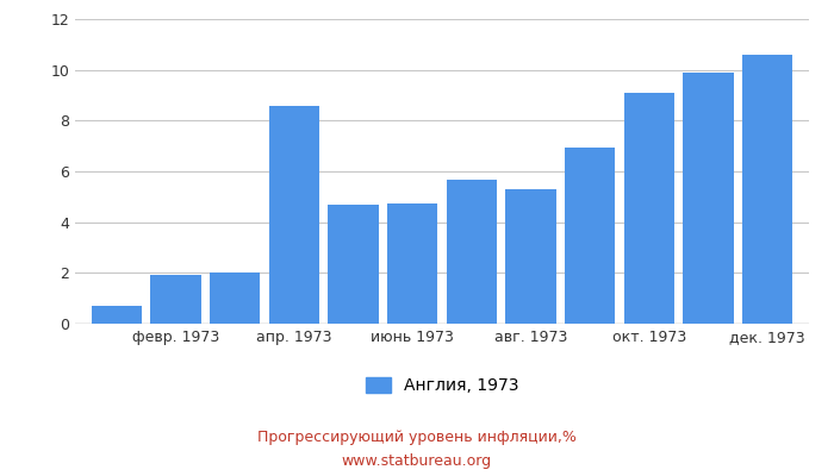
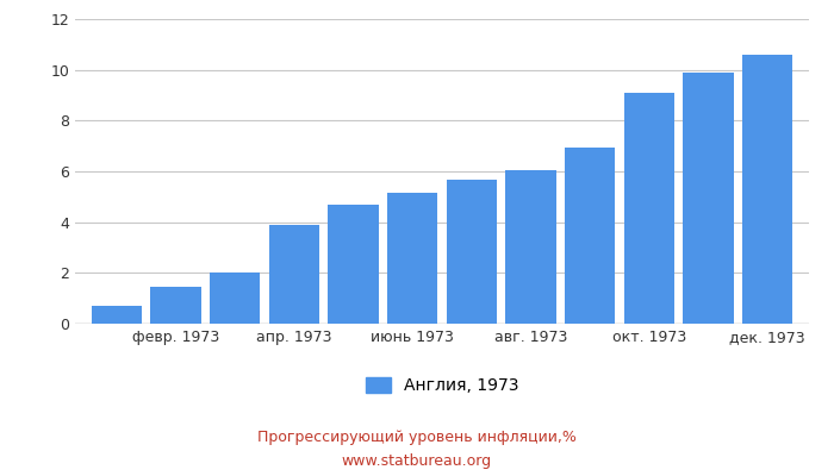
февр. 1973: 1.90 -> 1.45
апр. 1973: 8.60 -> 3.90
июнь 1973: 4.75 -> 5.15
авг. 1973: 5.30 -> 6.05
